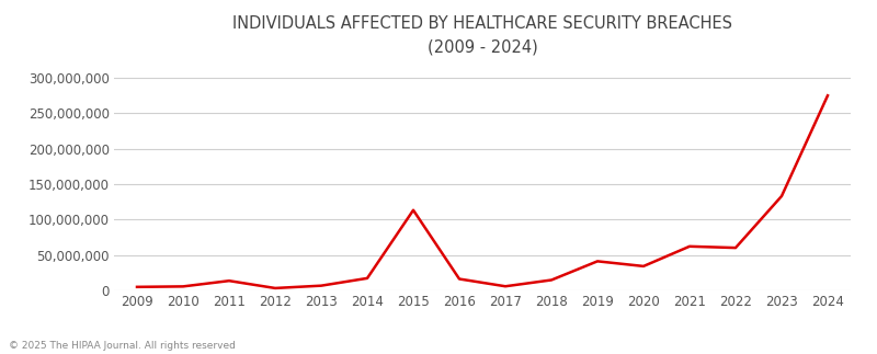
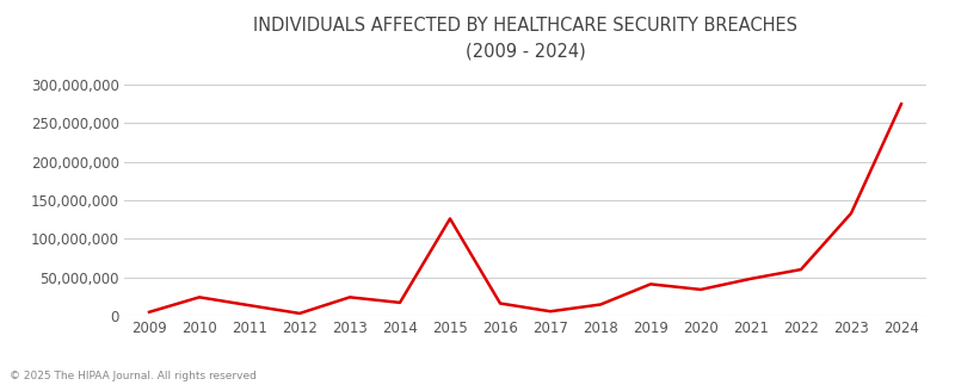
2010: 5,000,000 -> 24,000,000
2013: 6,000,000 -> 24,000,000
2015: 113,000,000 -> 126,000,000
2021: 62,000,000 -> 48,000,000
